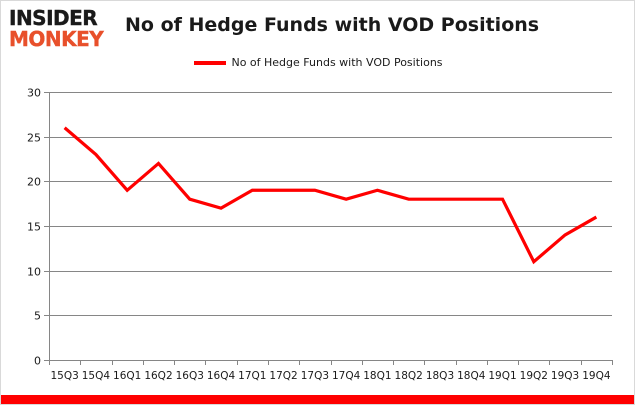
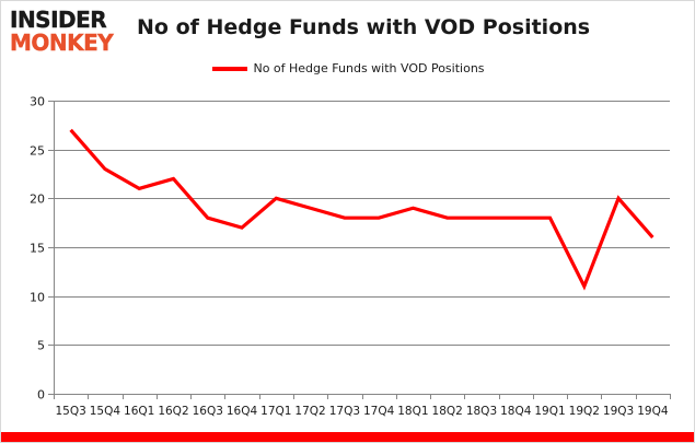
15Q3: 26 -> 27
16Q1: 19 -> 21
17Q1: 19 -> 20
17Q3: 19 -> 18
19Q3: 14 -> 20
